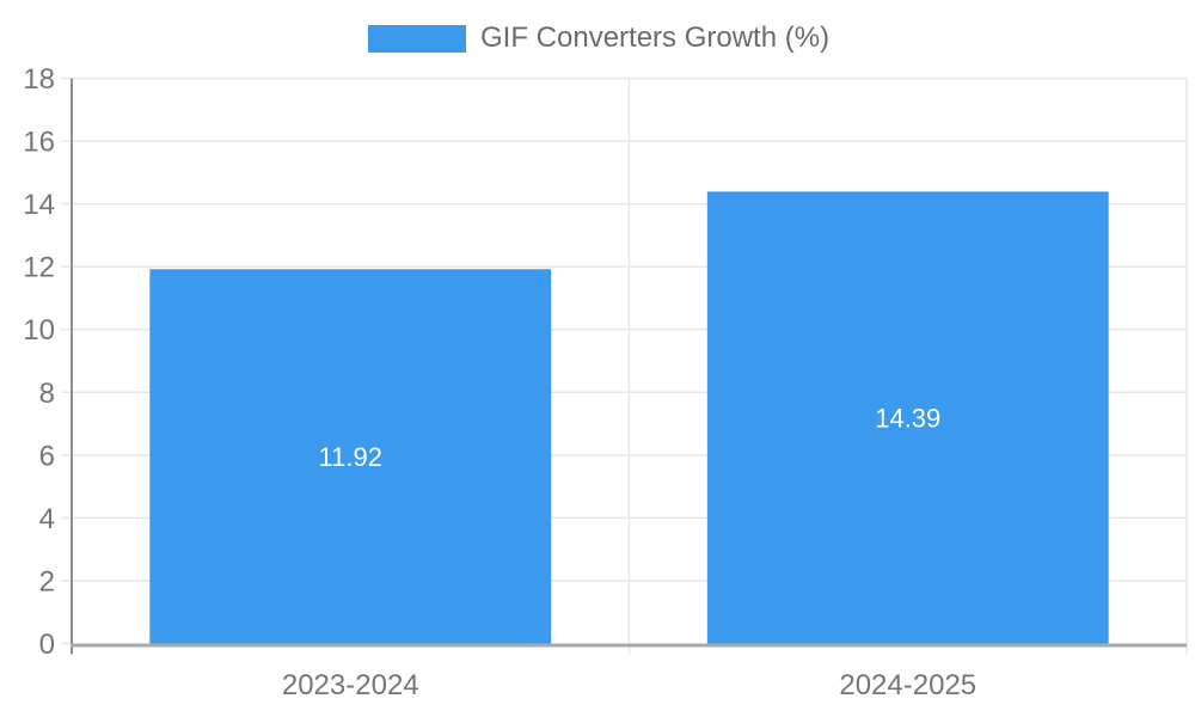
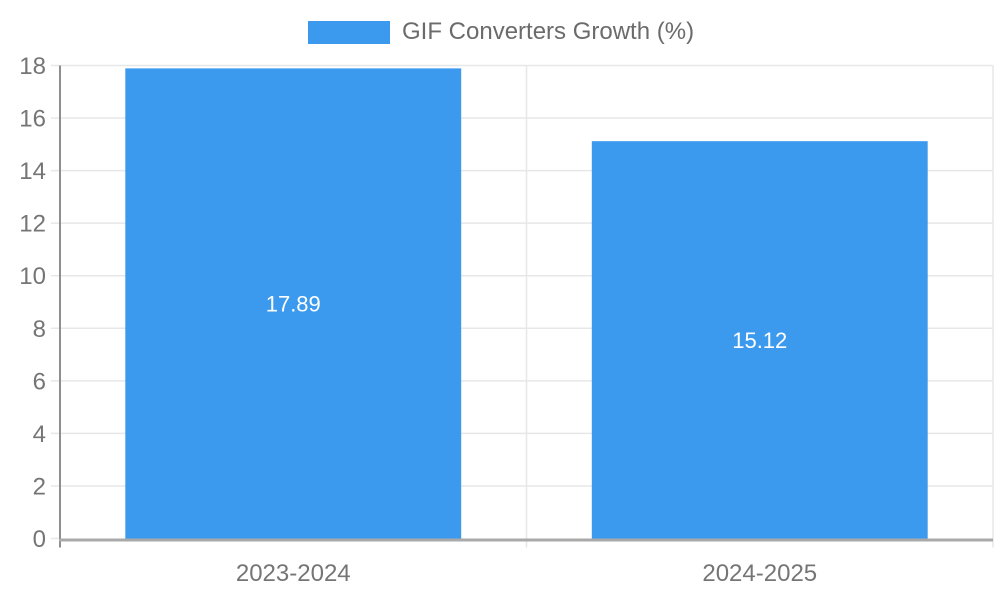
2023-2024: 11.92 -> 17.89
2024-2025: 14.39 -> 15.12
